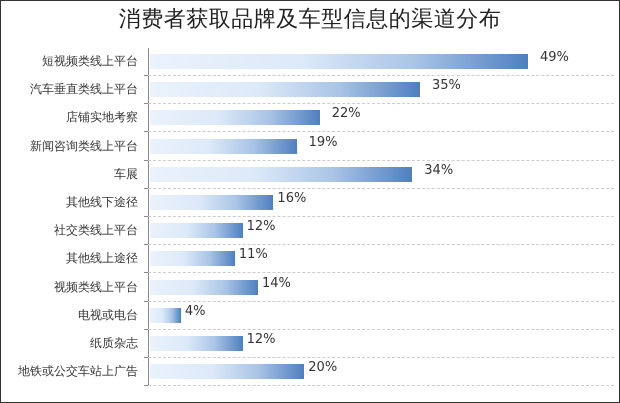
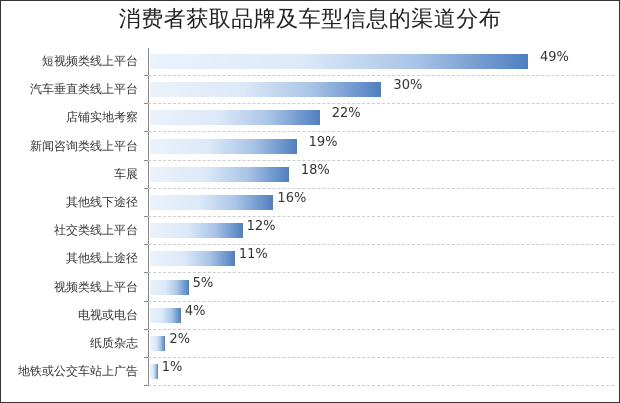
汽车垂直类线上平台: 35% -> 30%
车展: 34% -> 18%
视频类线上平台: 14% -> 5%
纸质杂志: 12% -> 2%
地铁或公交车站上广告: 20% -> 1%
